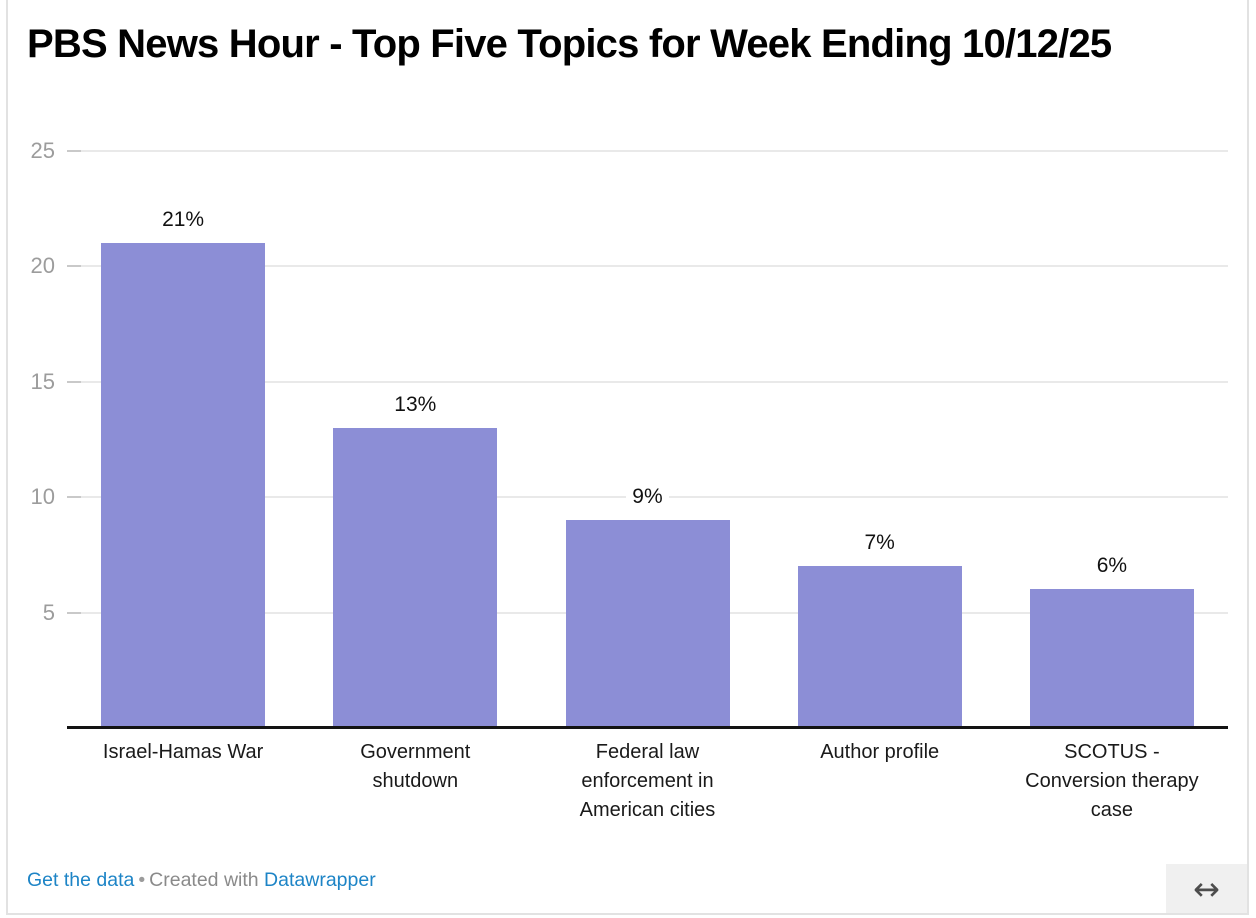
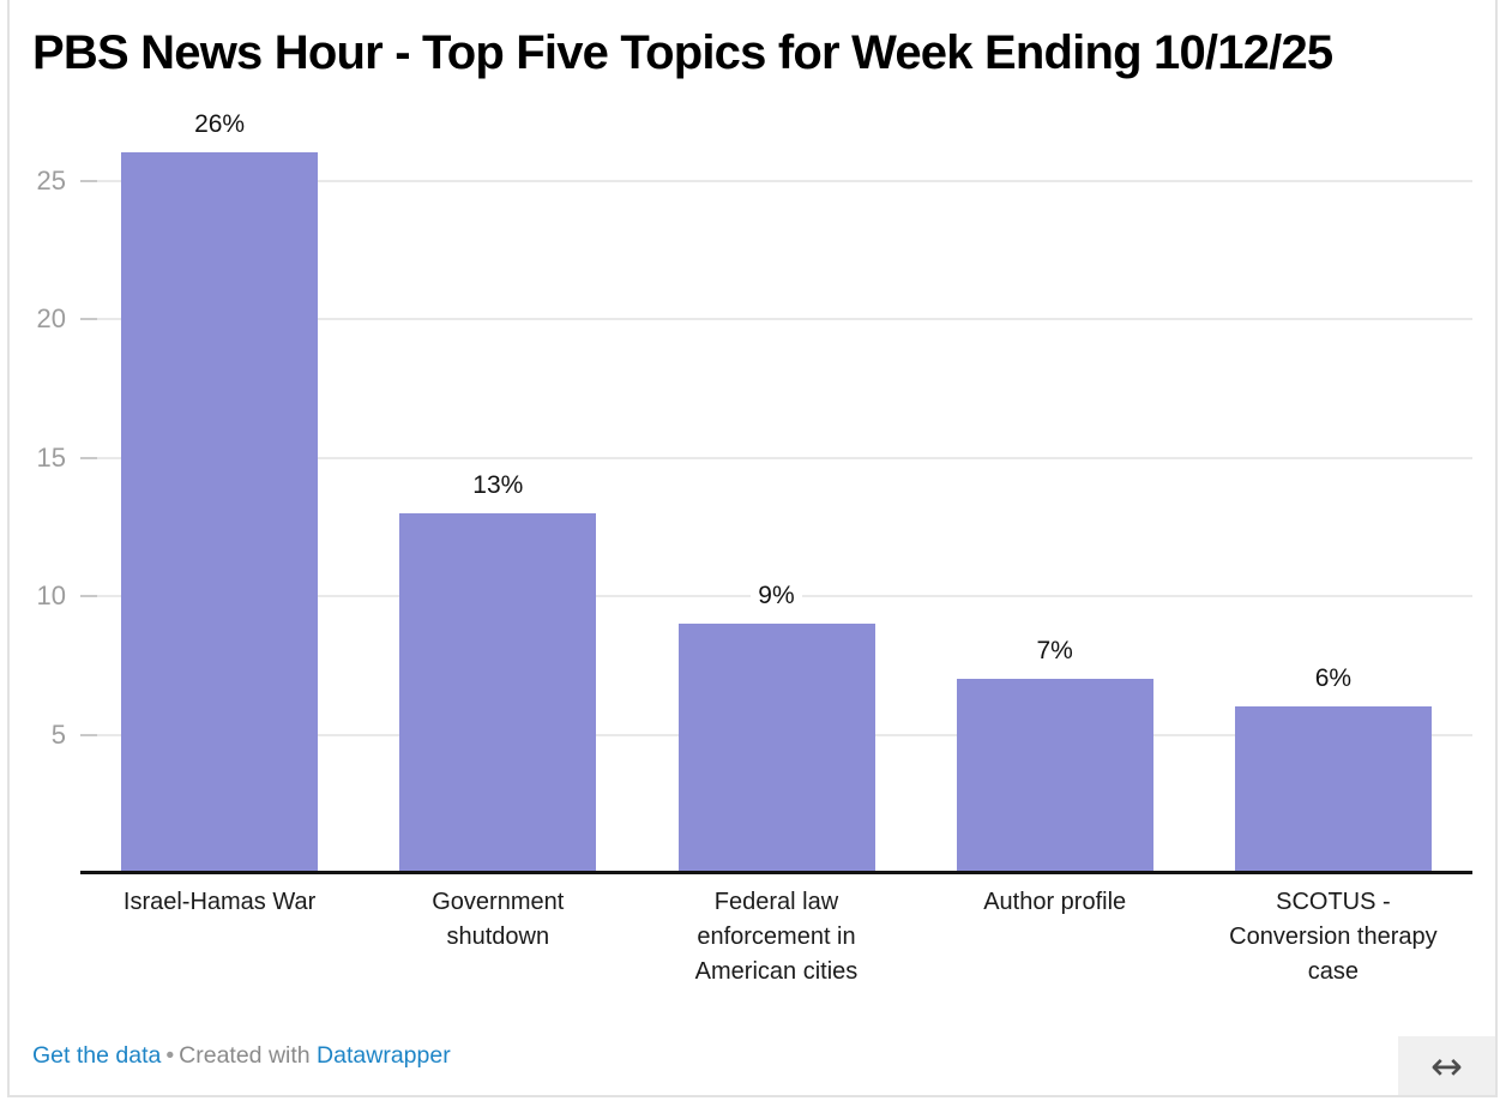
Israel-Hamas War: 21% -> 26%
